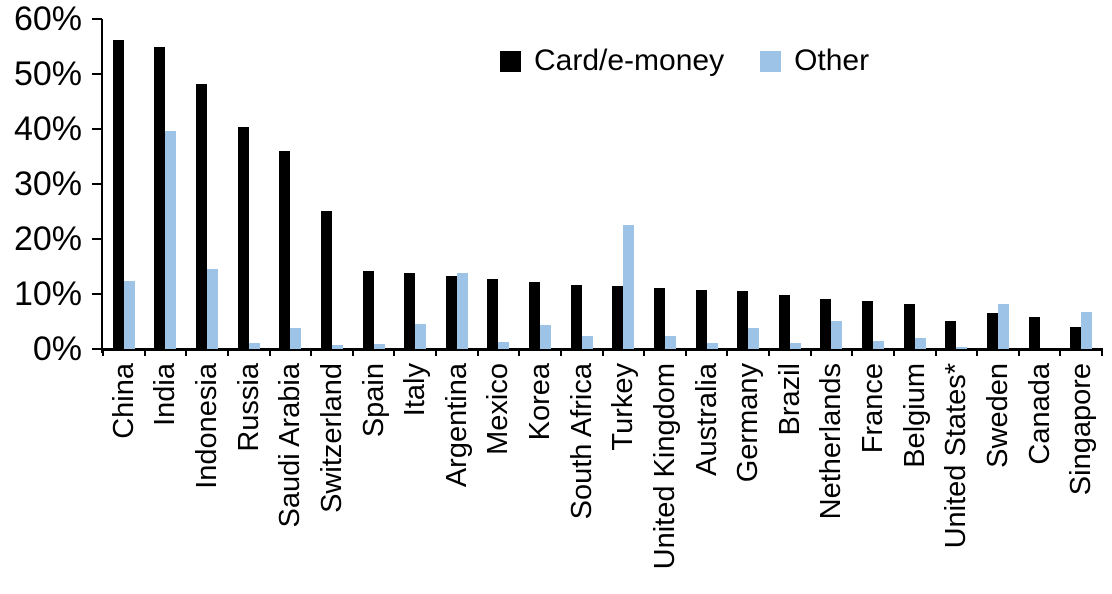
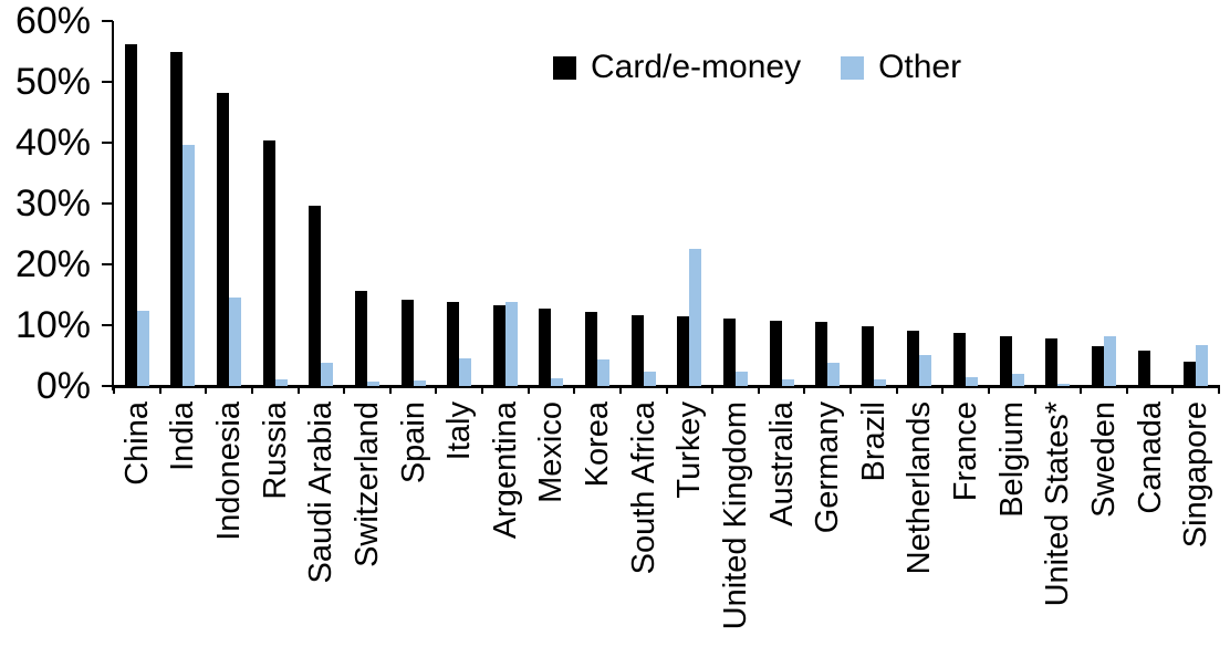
Card/e-money/Saudi Arabia: 36% -> 30%
Card/e-money/Switzerland: 25% -> 16%
Card/e-money/United States*: 5% -> 8%
